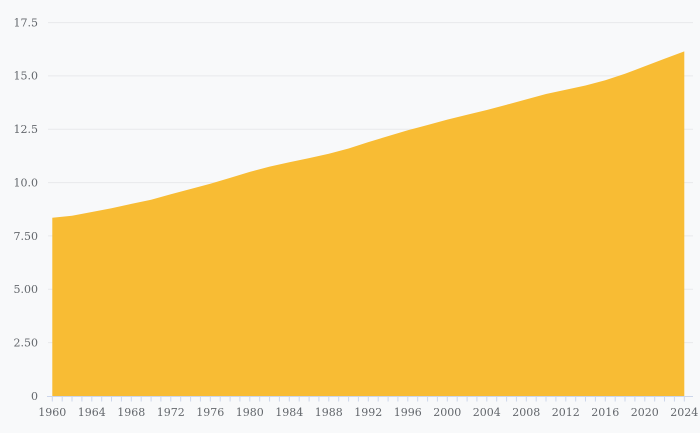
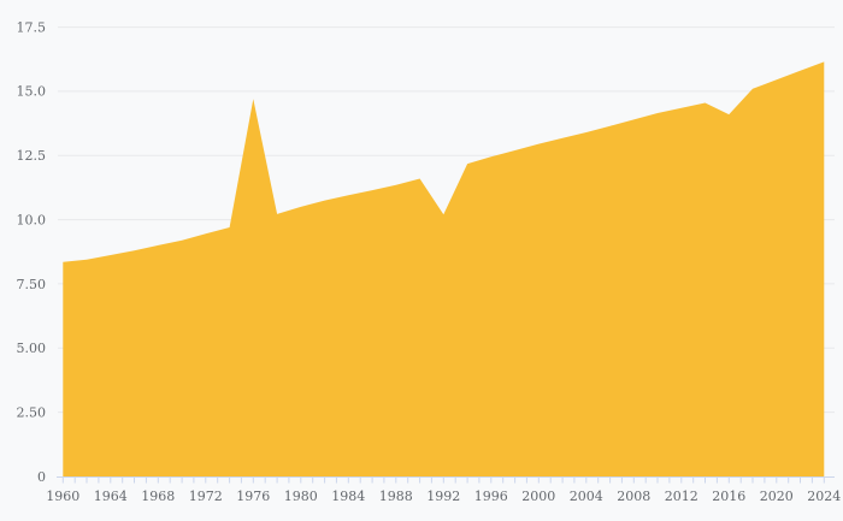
1976: 9.9 -> 14.7
1992: 11.9 -> 10.2
2016: 14.8 -> 14.1
